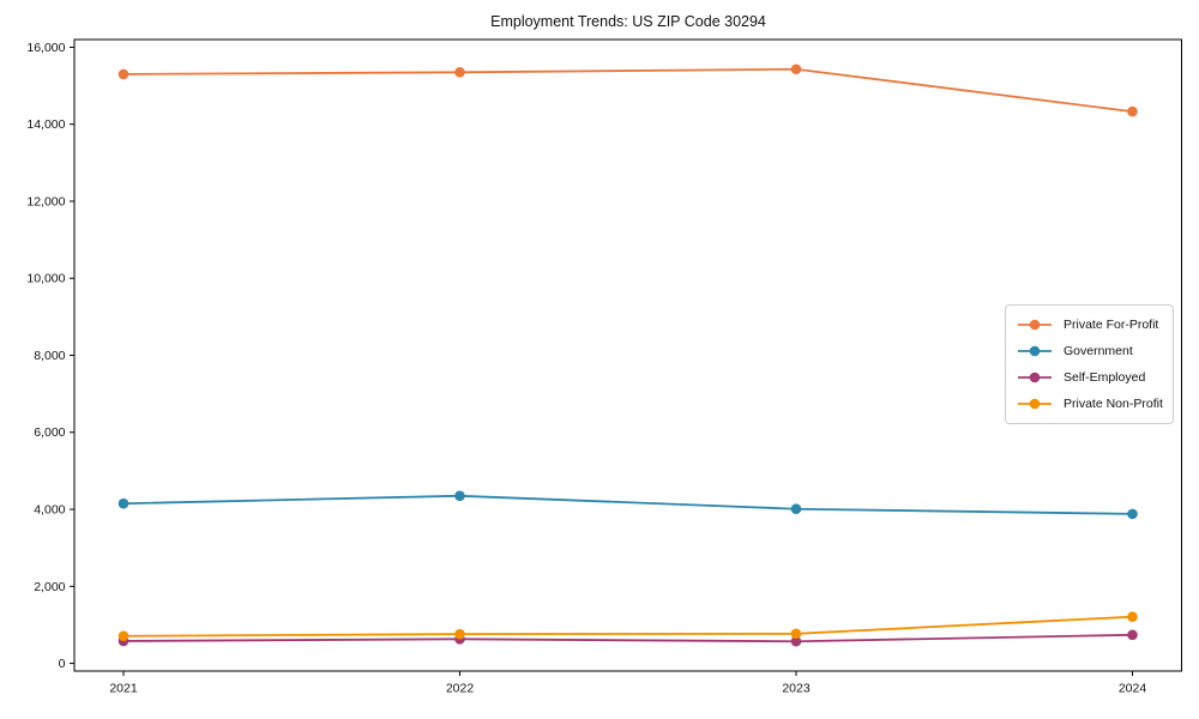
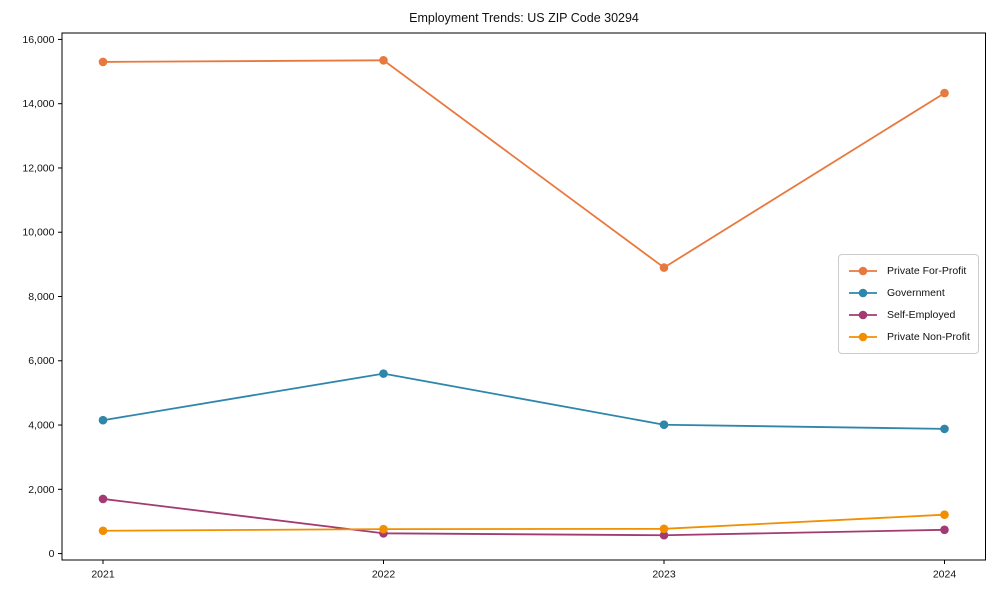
Self-Employed/2021: 600 -> 1700
Government/2022: 4400 -> 5600
Private For-Profit/2023: 15400 -> 8900
